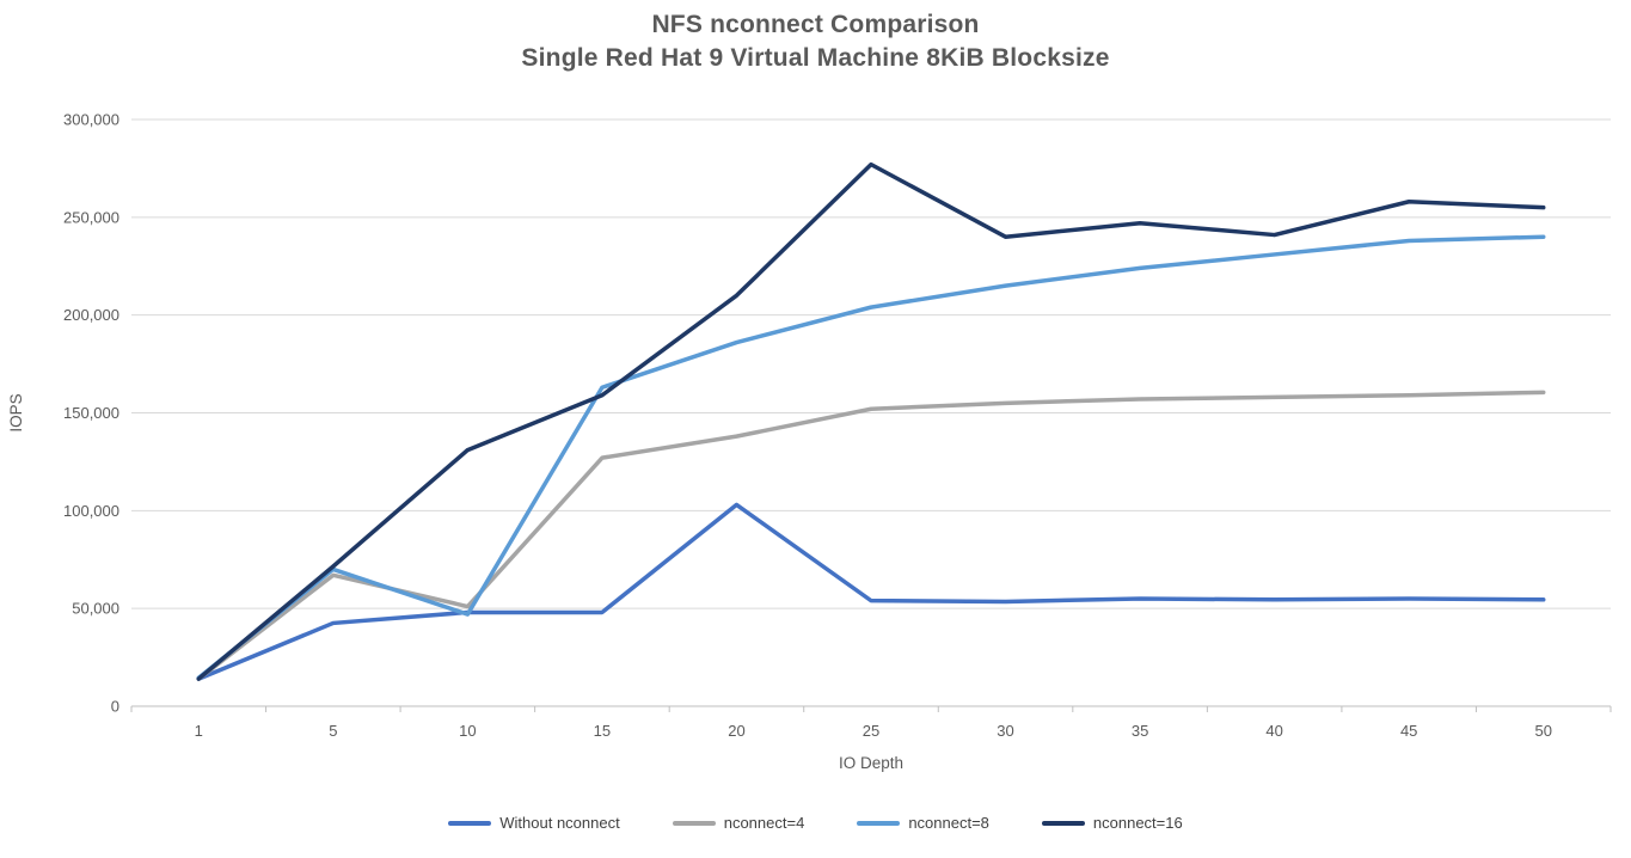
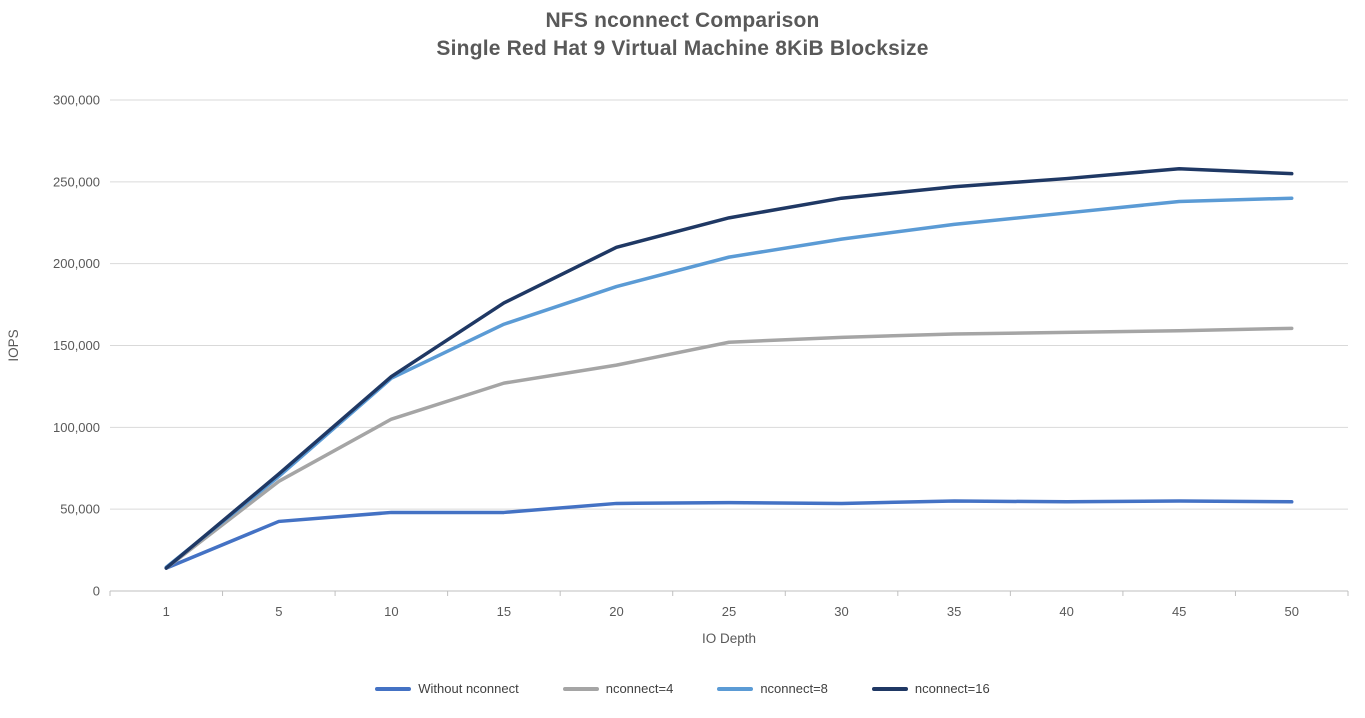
nconnect=4/10: 51000 -> 105000
nconnect=8/10: 47000 -> 130000
nconnect=16/15: 159000 -> 176000
Without nconnect/20: 103000 -> 54000
nconnect=16/25: 277000 -> 228000
nconnect=16/40: 241000 -> 252000
